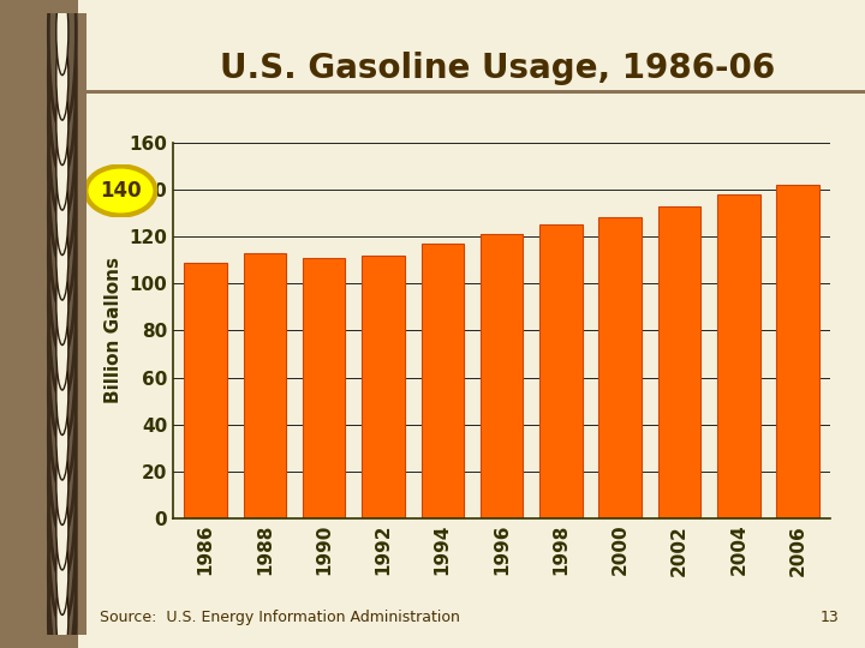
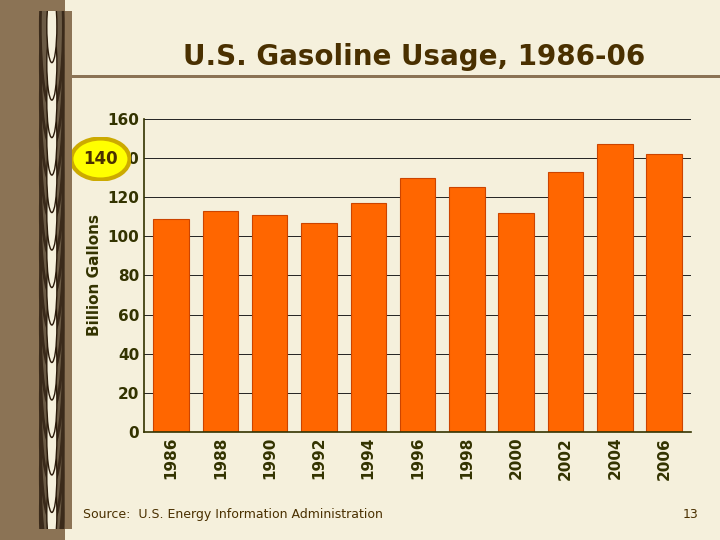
1992: 112 -> 107
1996: 121 -> 130
2000: 128 -> 112
2004: 138 -> 147
